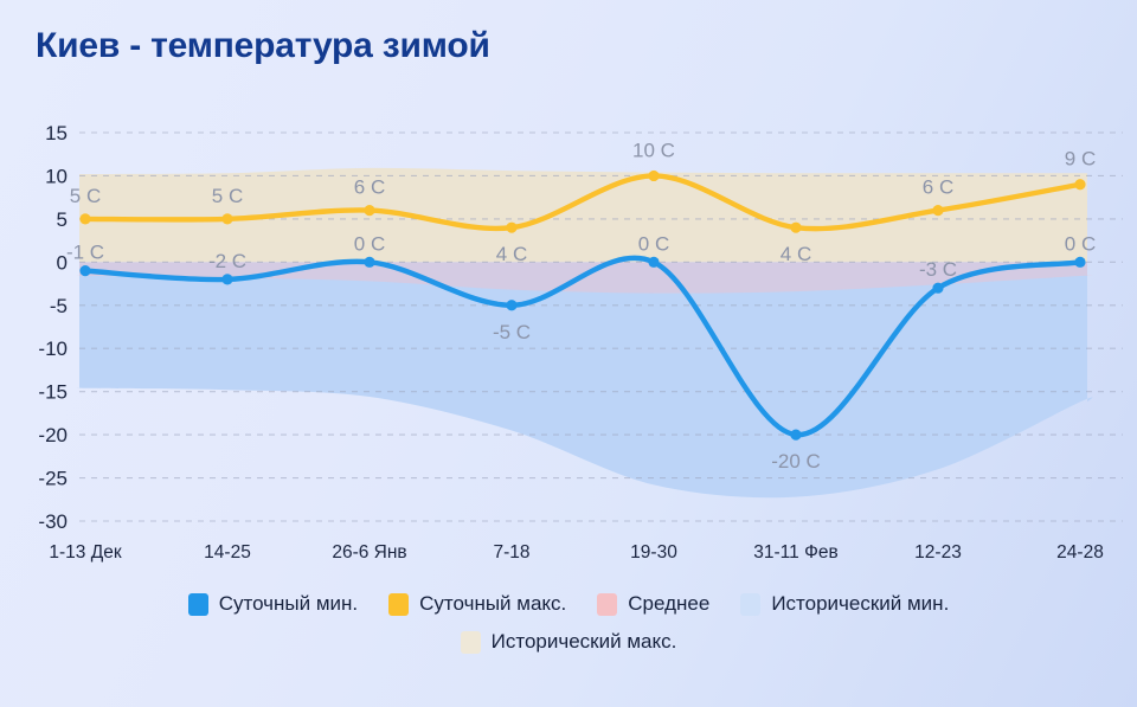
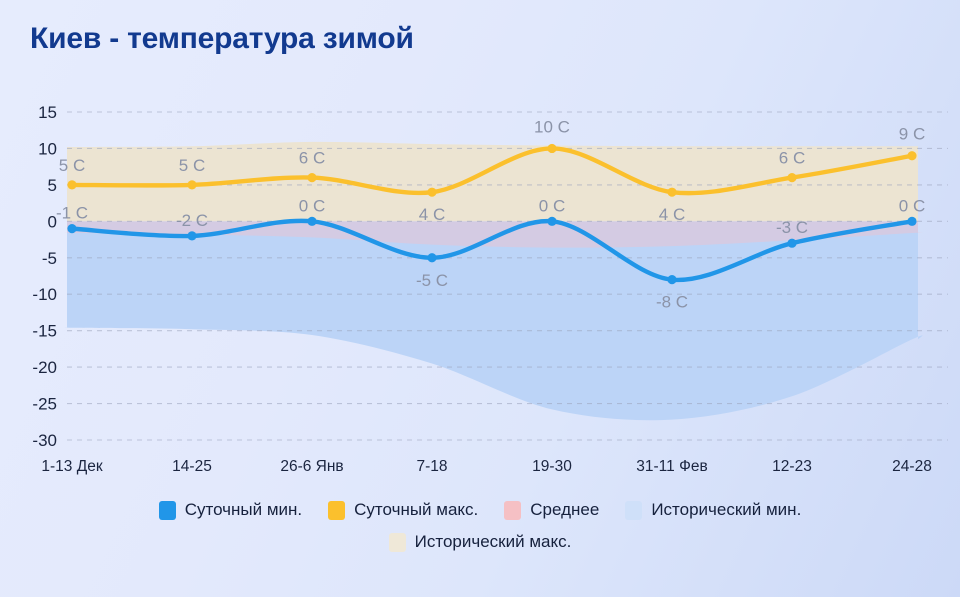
Суточный мин./31-11 Фев: -20 -> -8
